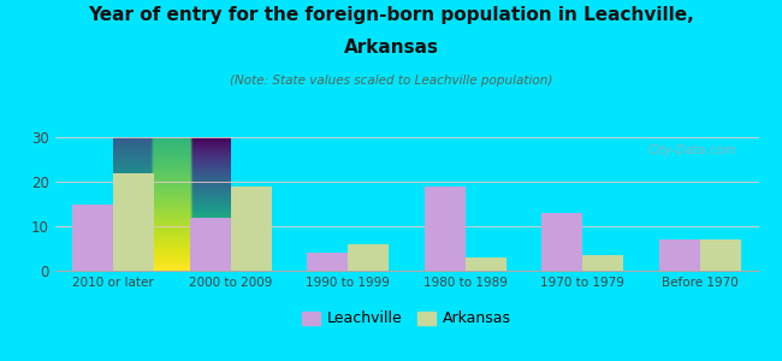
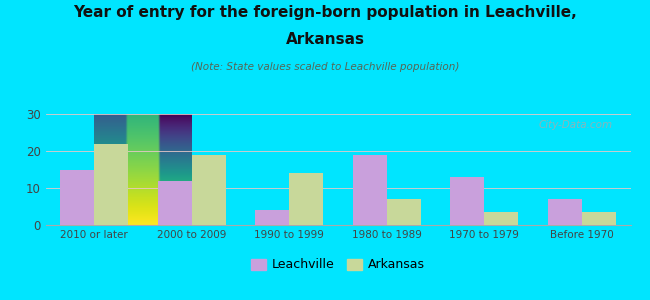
Arkansas/1990 to 1999: 6.0 -> 14.0
Arkansas/1980 to 1989: 3.0 -> 7.0
Arkansas/Before 1970: 7.0 -> 3.5
